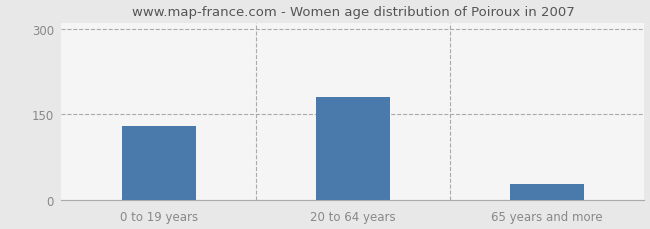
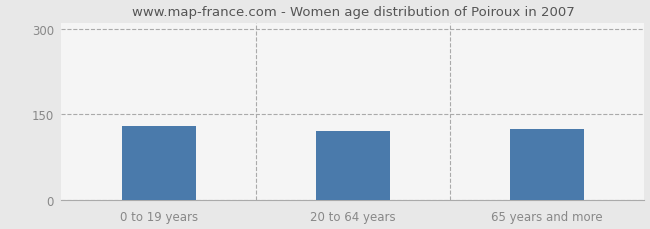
20 to 64 years: 180 -> 120
65 years and more: 28 -> 124
